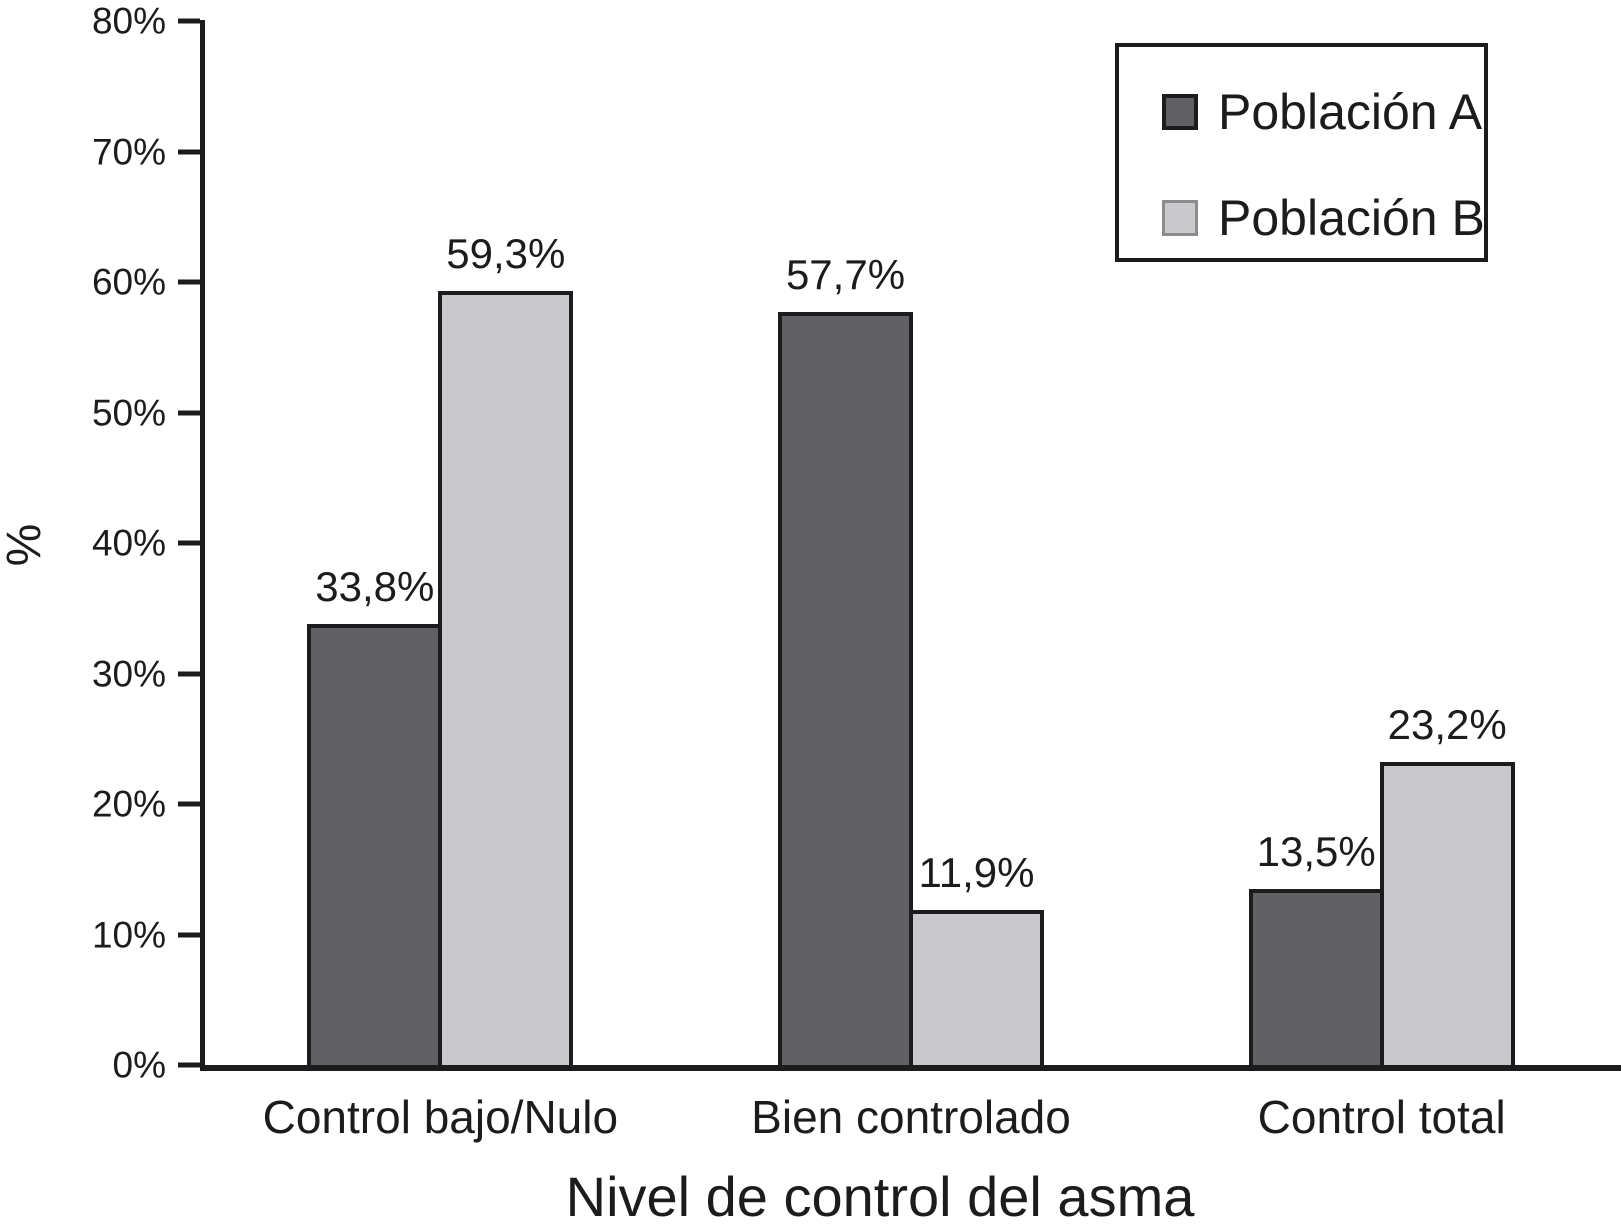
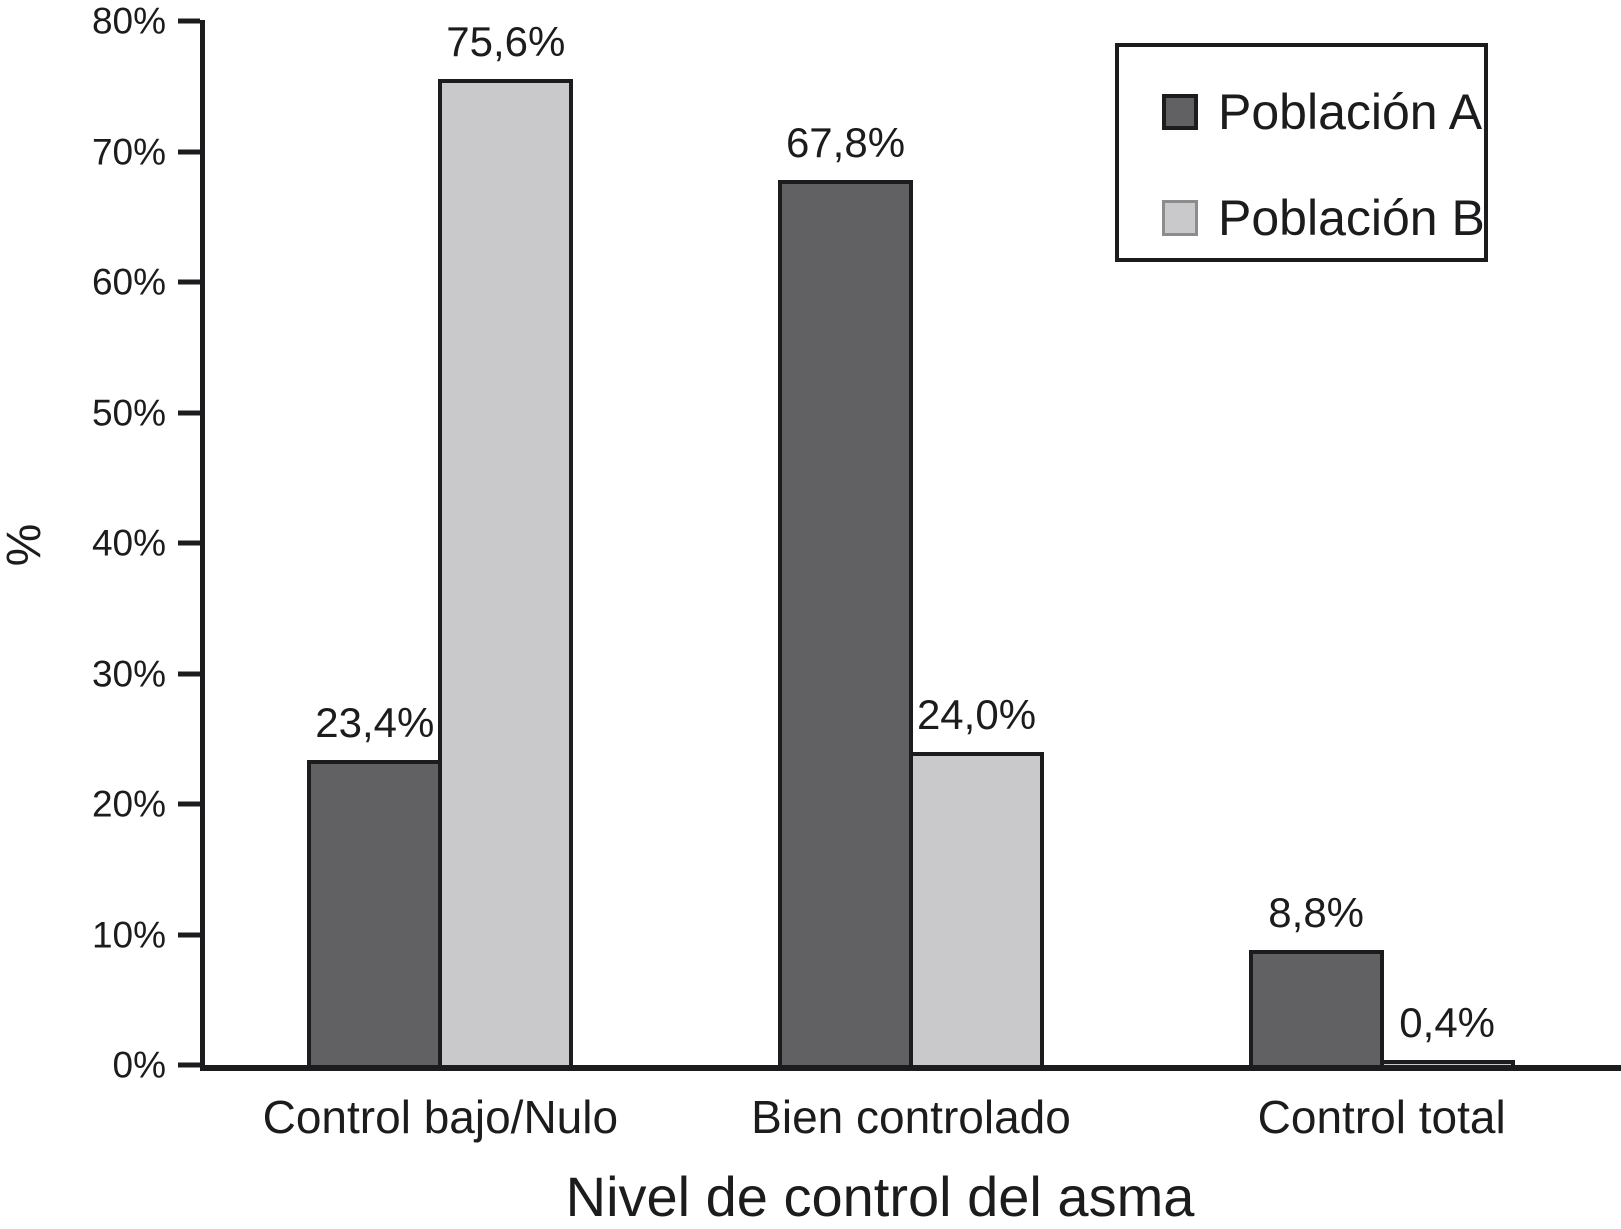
Población A/Control bajo/Nulo: 33,8% -> 23,4%
Población B/Control bajo/Nulo: 59,3% -> 75,6%
Población A/Bien controlado: 57,7% -> 67,8%
Población B/Bien controlado: 11,9% -> 24,0%
Población A/Control total: 13,5% -> 8,8%
Población B/Control total: 23,2% -> 0,4%
